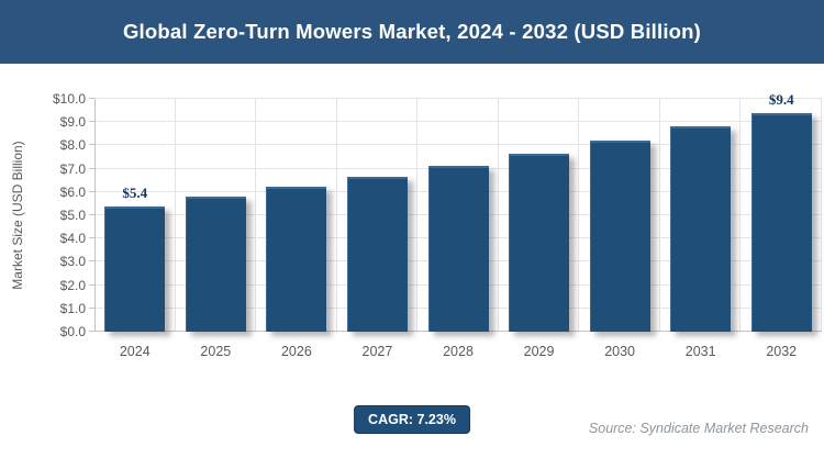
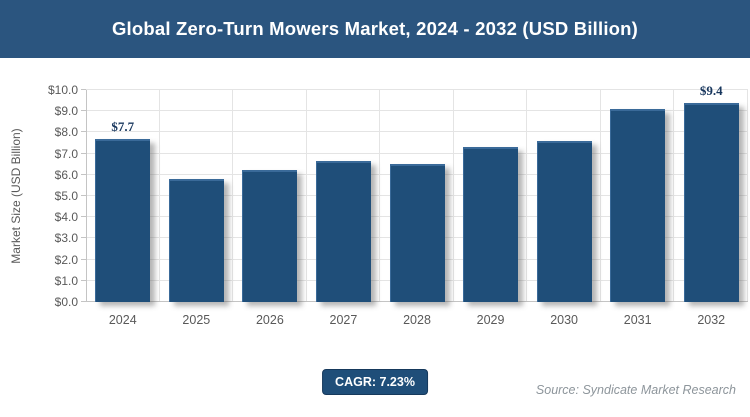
2024: $5.4 -> $7.7
2028: $7.1 -> $6.5
2029: $7.7 -> $7.3
2030: $8.2 -> $7.6
2031: $8.8 -> $9.1
